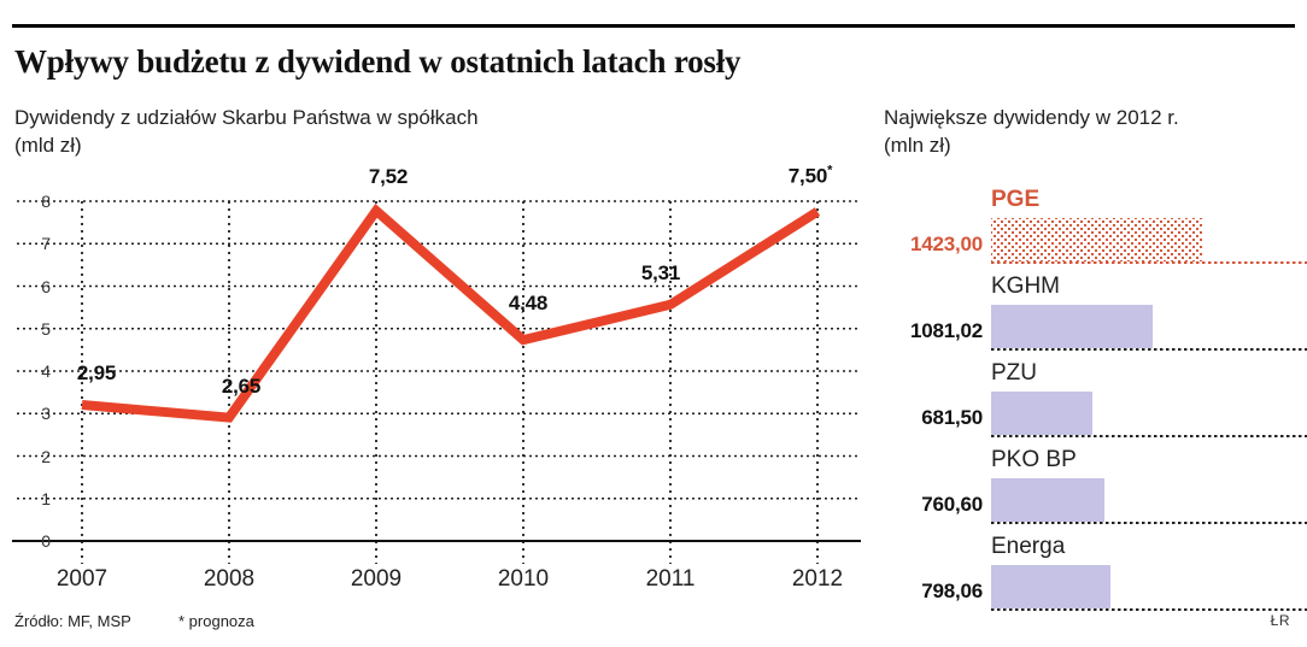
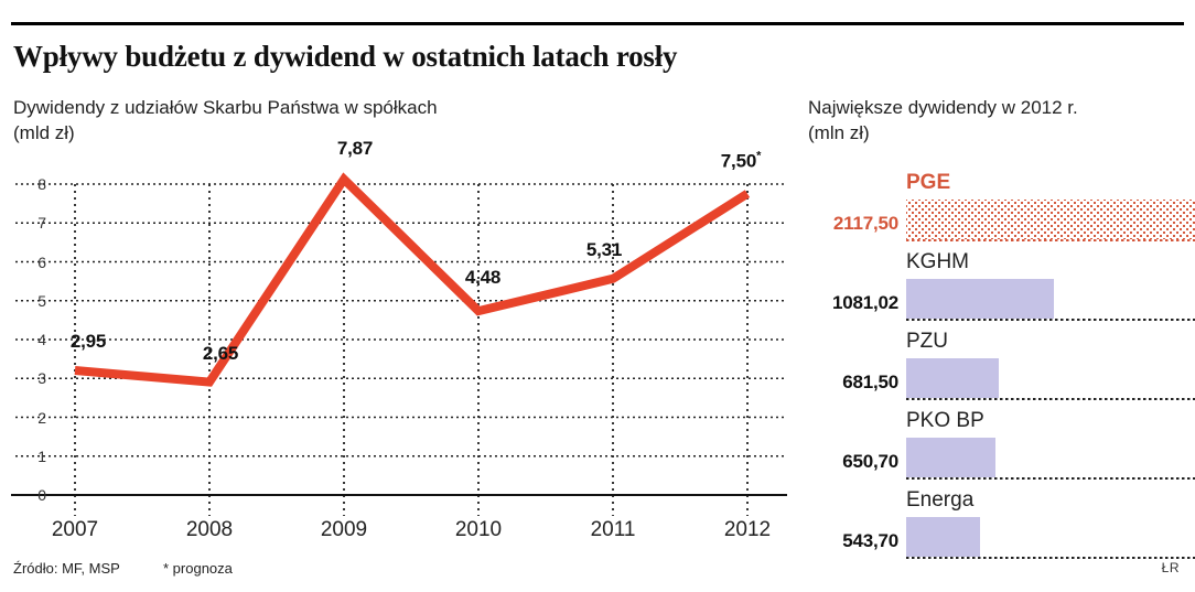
Dywidendy z udziałów Skarbu Państwa w spółkach/2009: 7,52 -> 7,87
Największe dywidendy w 2012 r./PGE: 1423,00 -> 2117,50
Największe dywidendy w 2012 r./PKO BP: 760,60 -> 650,70
Największe dywidendy w 2012 r./Energa: 798,06 -> 543,70
